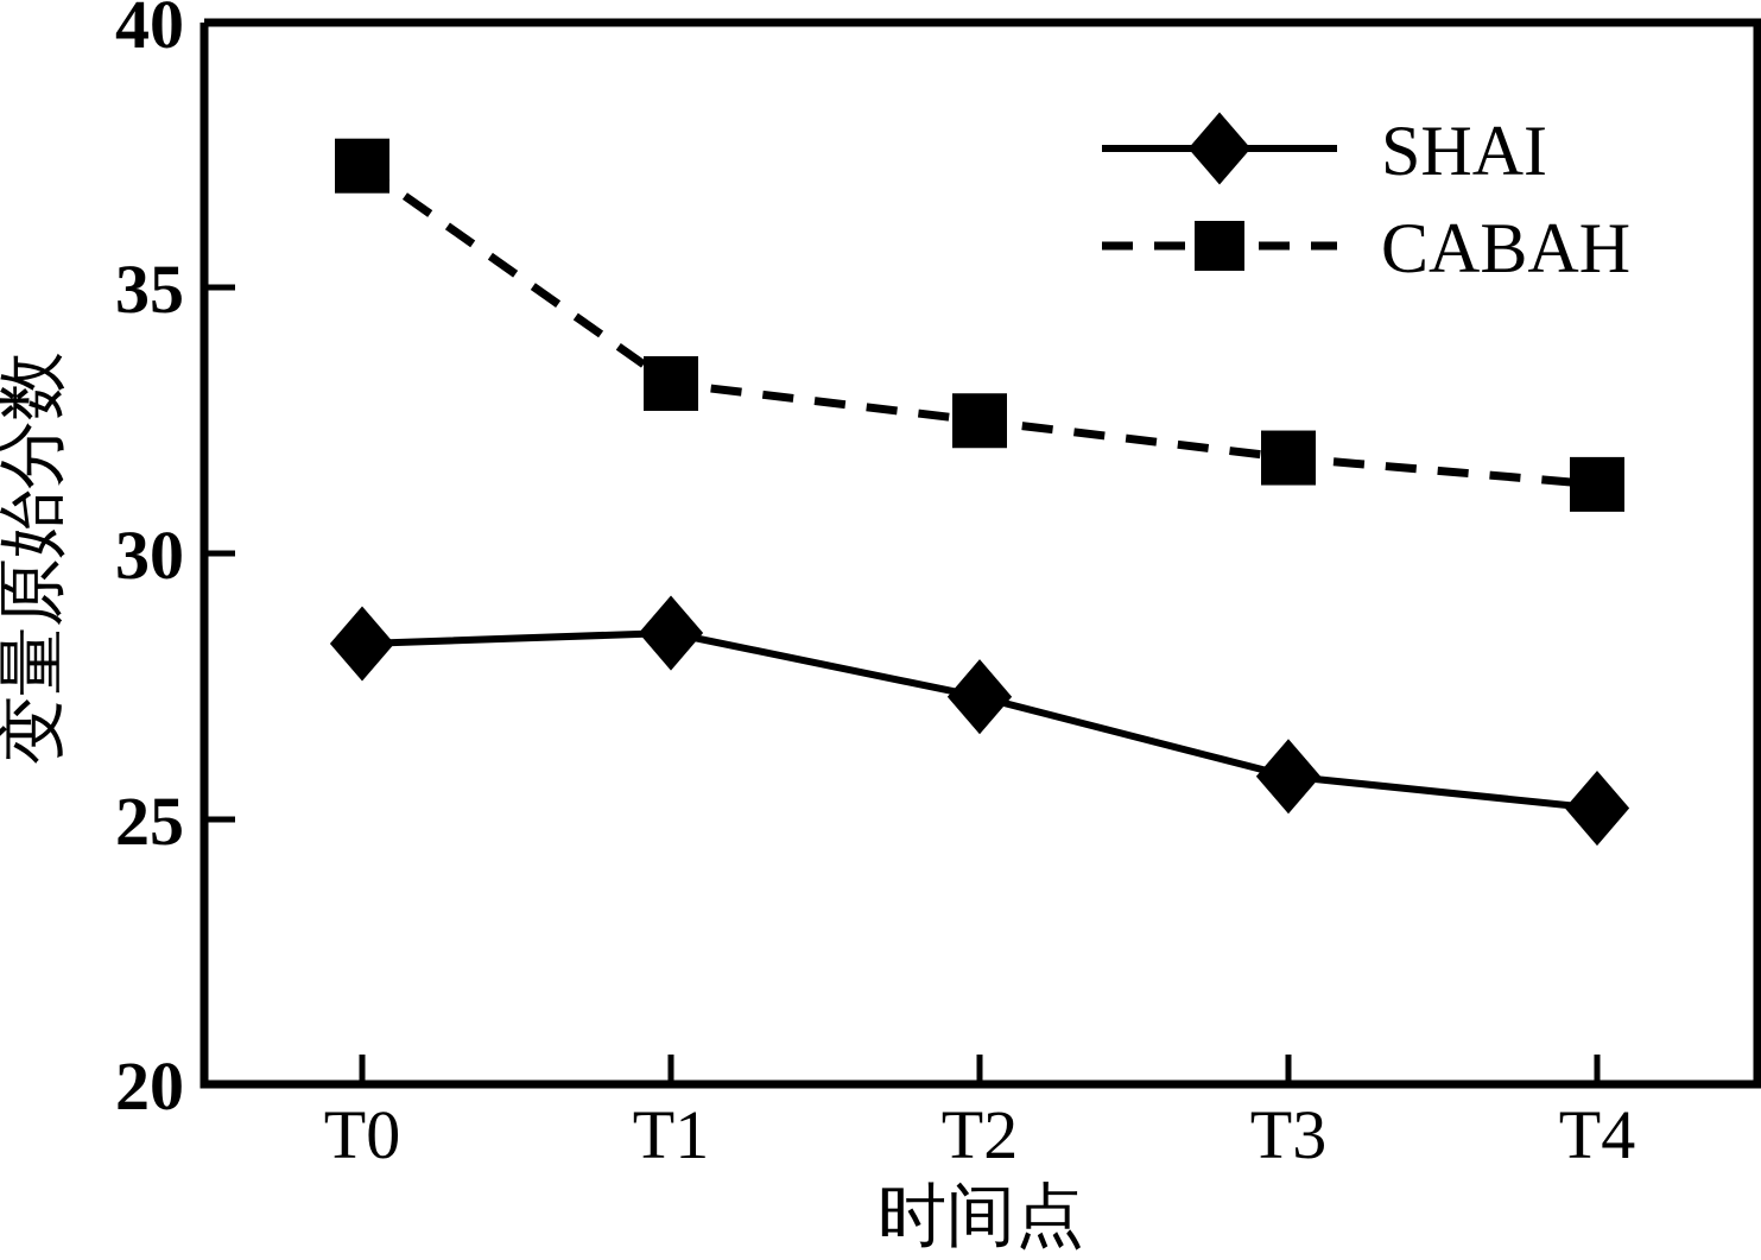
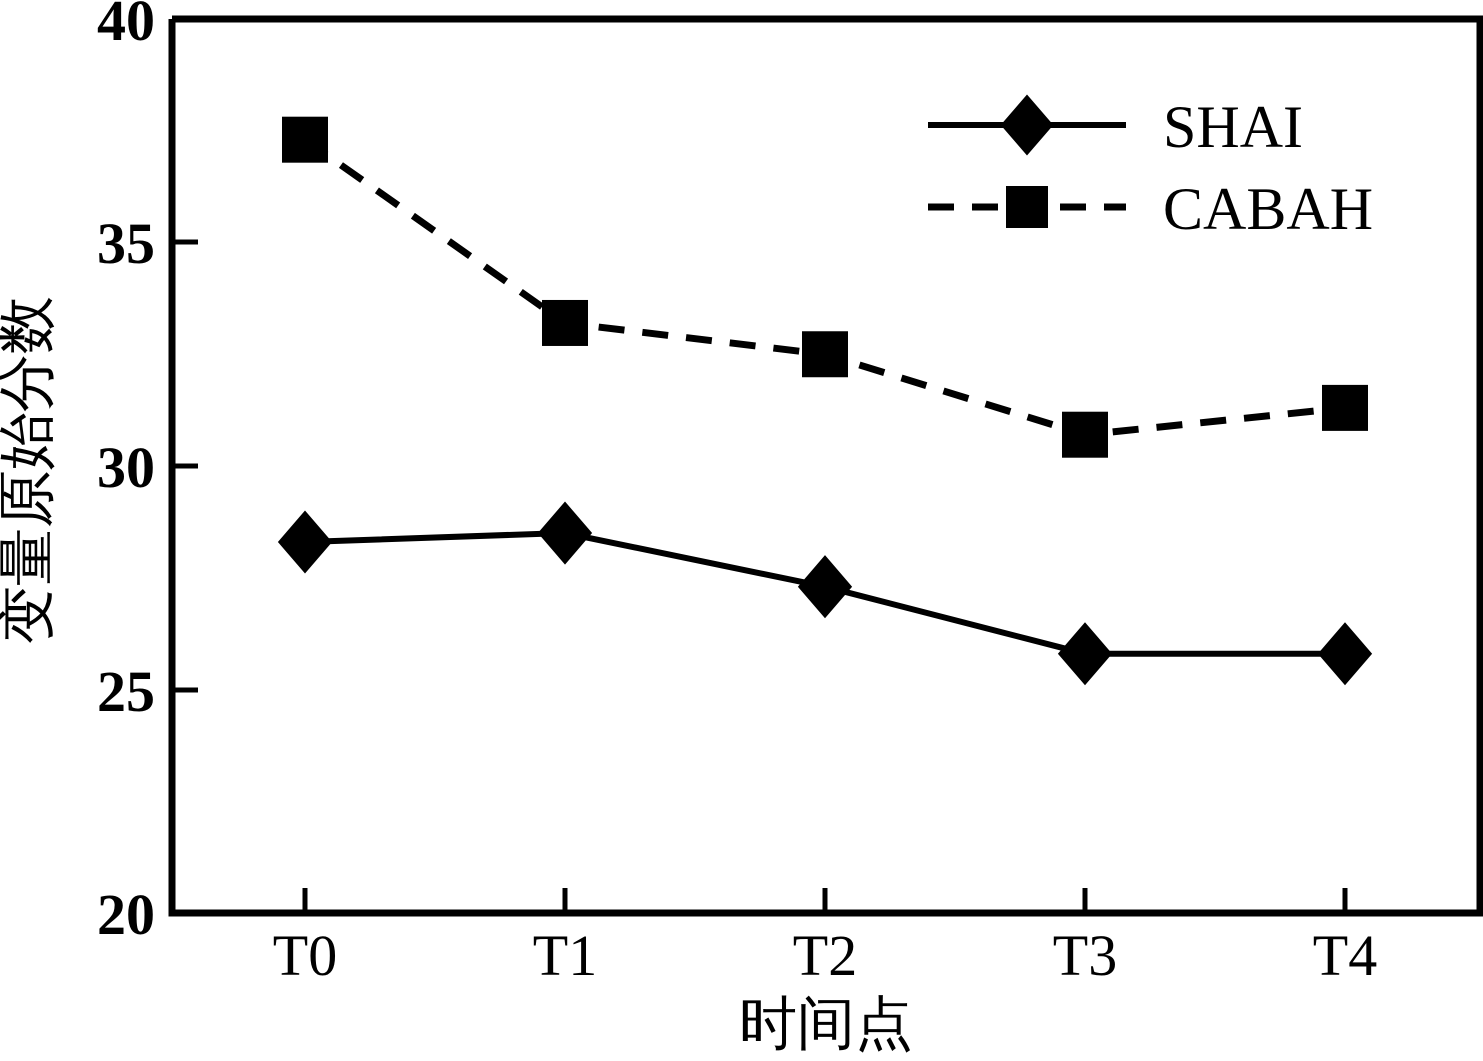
CABAH/T3: 31.8 -> 30.7
SHAI/T4: 25.2 -> 25.8
